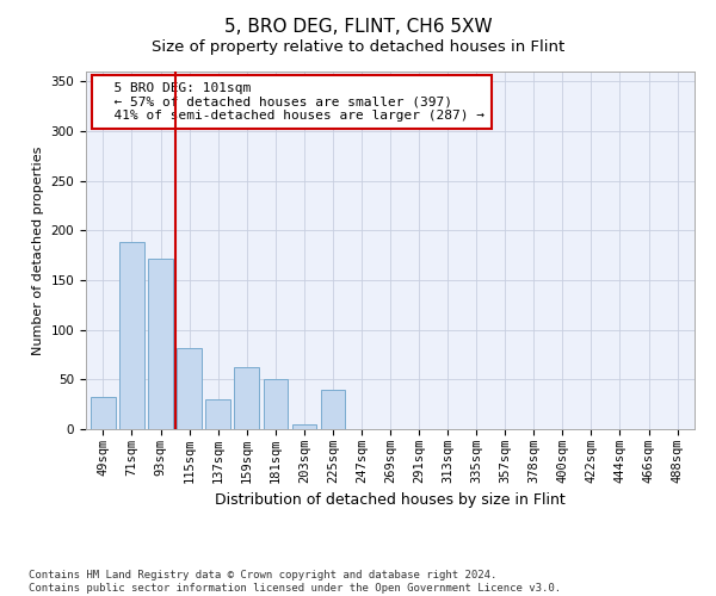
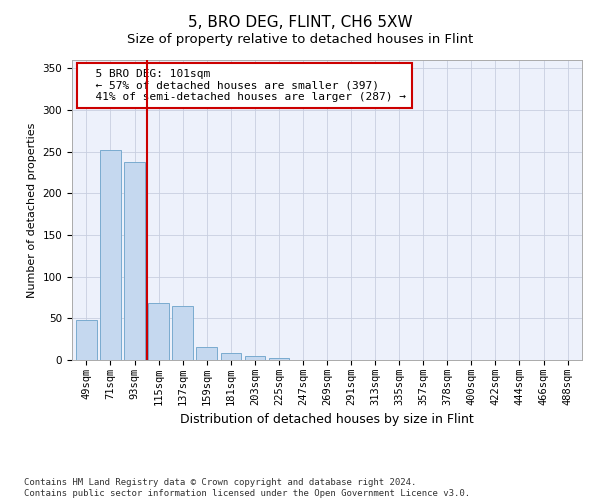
49sqm: 32 -> 48
71sqm: 188 -> 252
93sqm: 172 -> 238
115sqm: 82 -> 68
137sqm: 30 -> 65
159sqm: 62 -> 16
181sqm: 50 -> 8
225sqm: 40 -> 3
